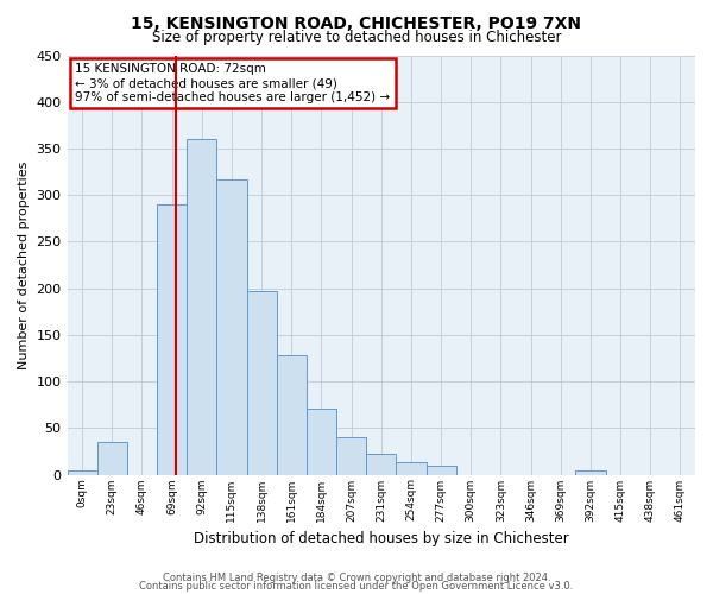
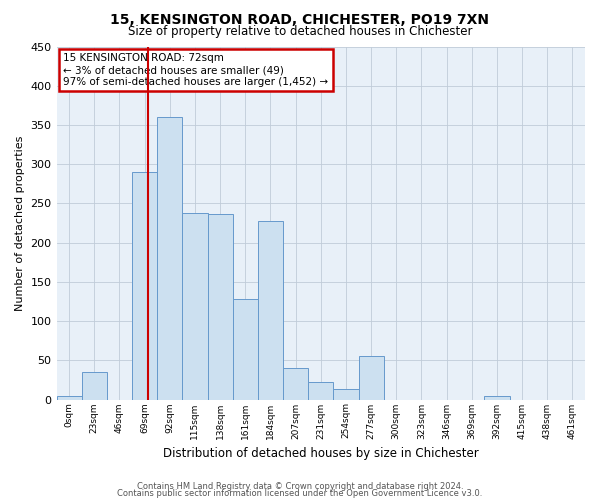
115sqm: 317 -> 238
138sqm: 197 -> 236
184sqm: 71 -> 228
277sqm: 10 -> 56
